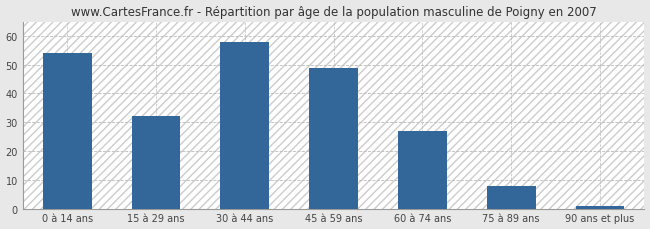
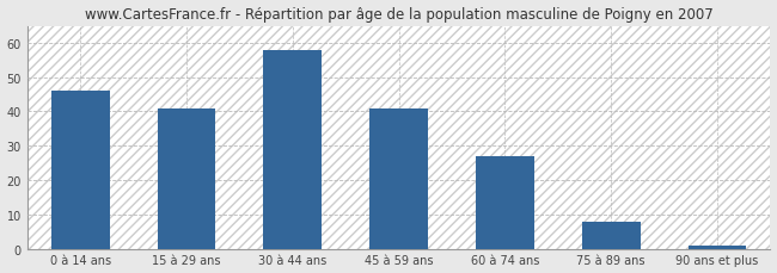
0 à 14 ans: 54 -> 46
15 à 29 ans: 32 -> 41
45 à 59 ans: 49 -> 41
